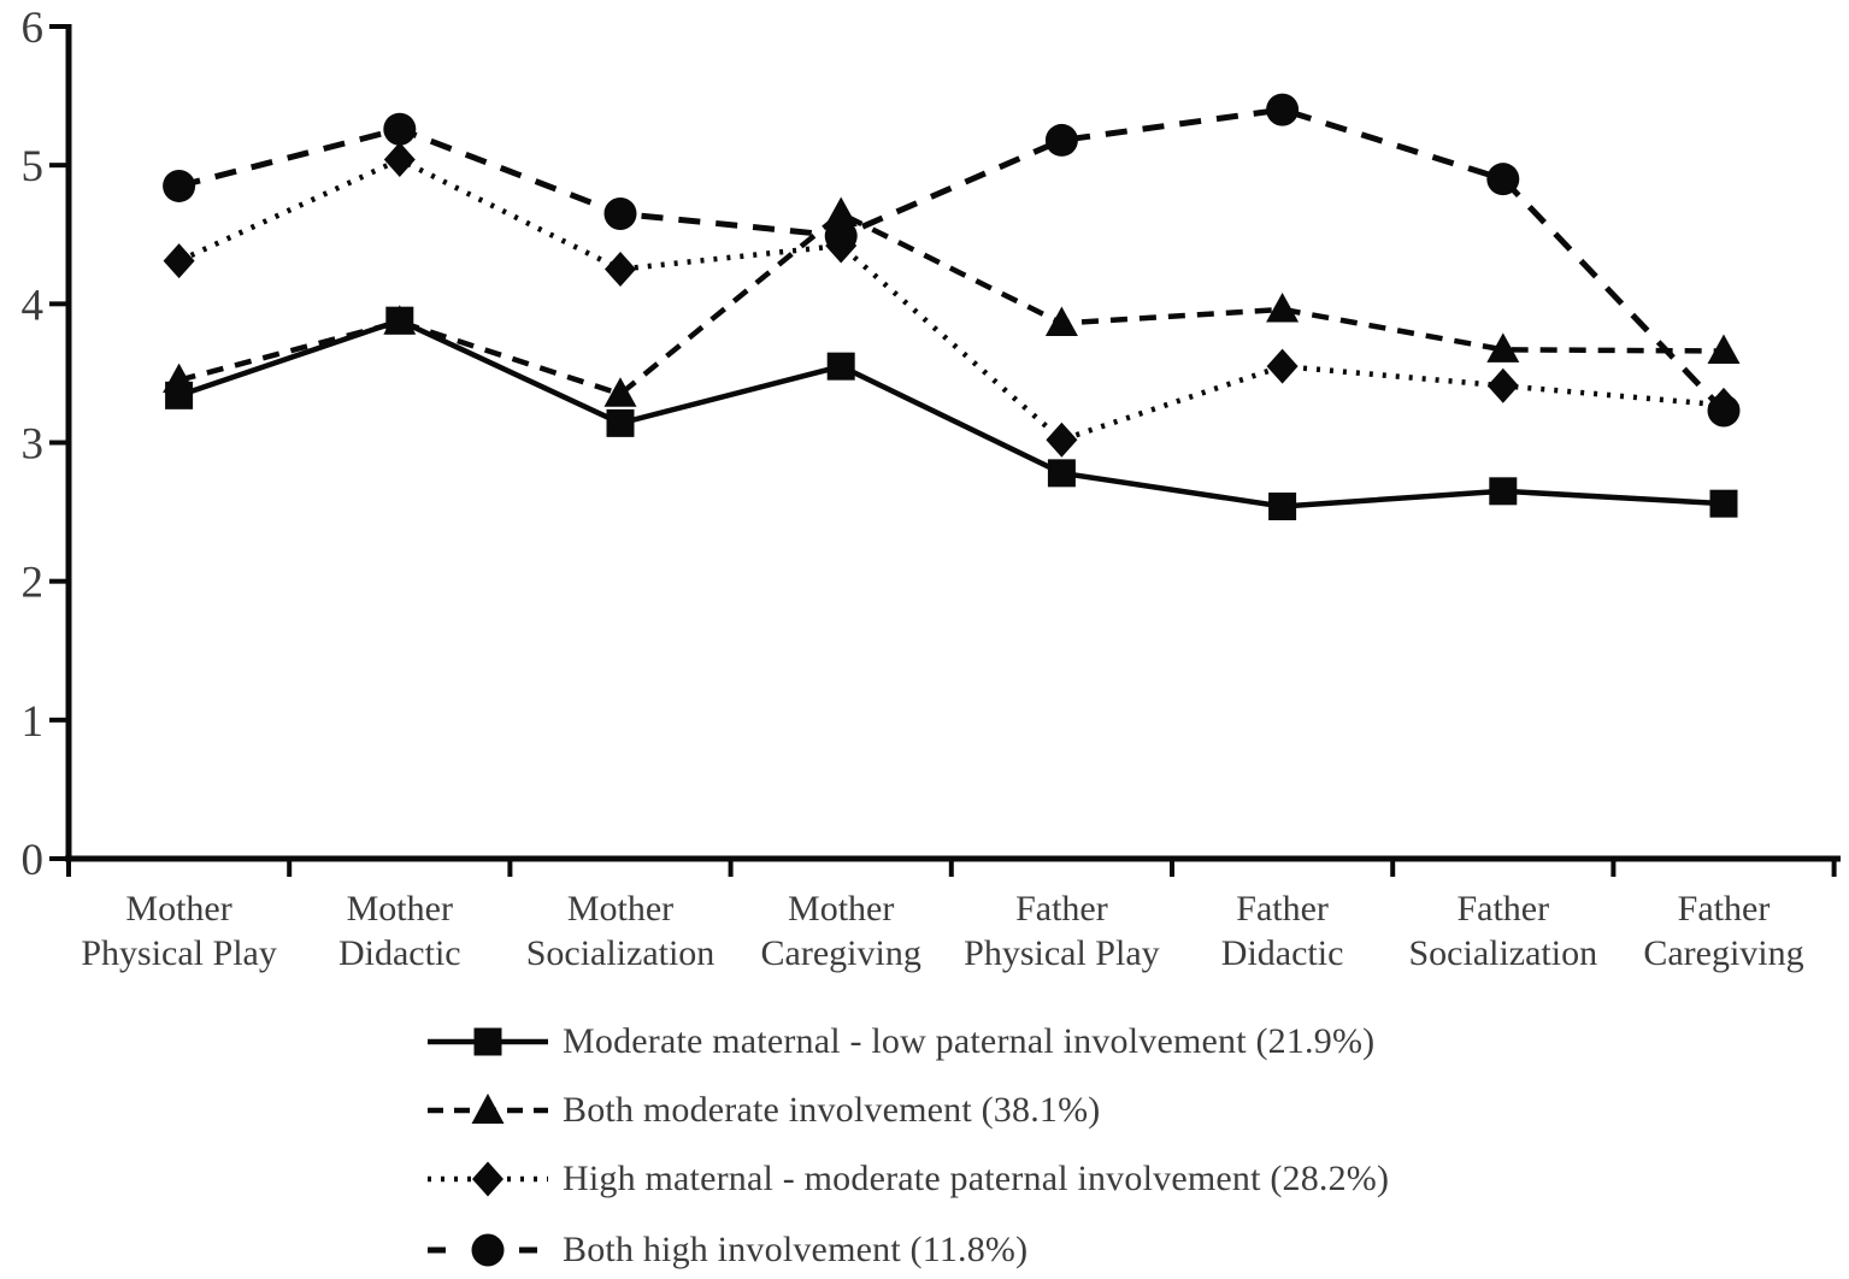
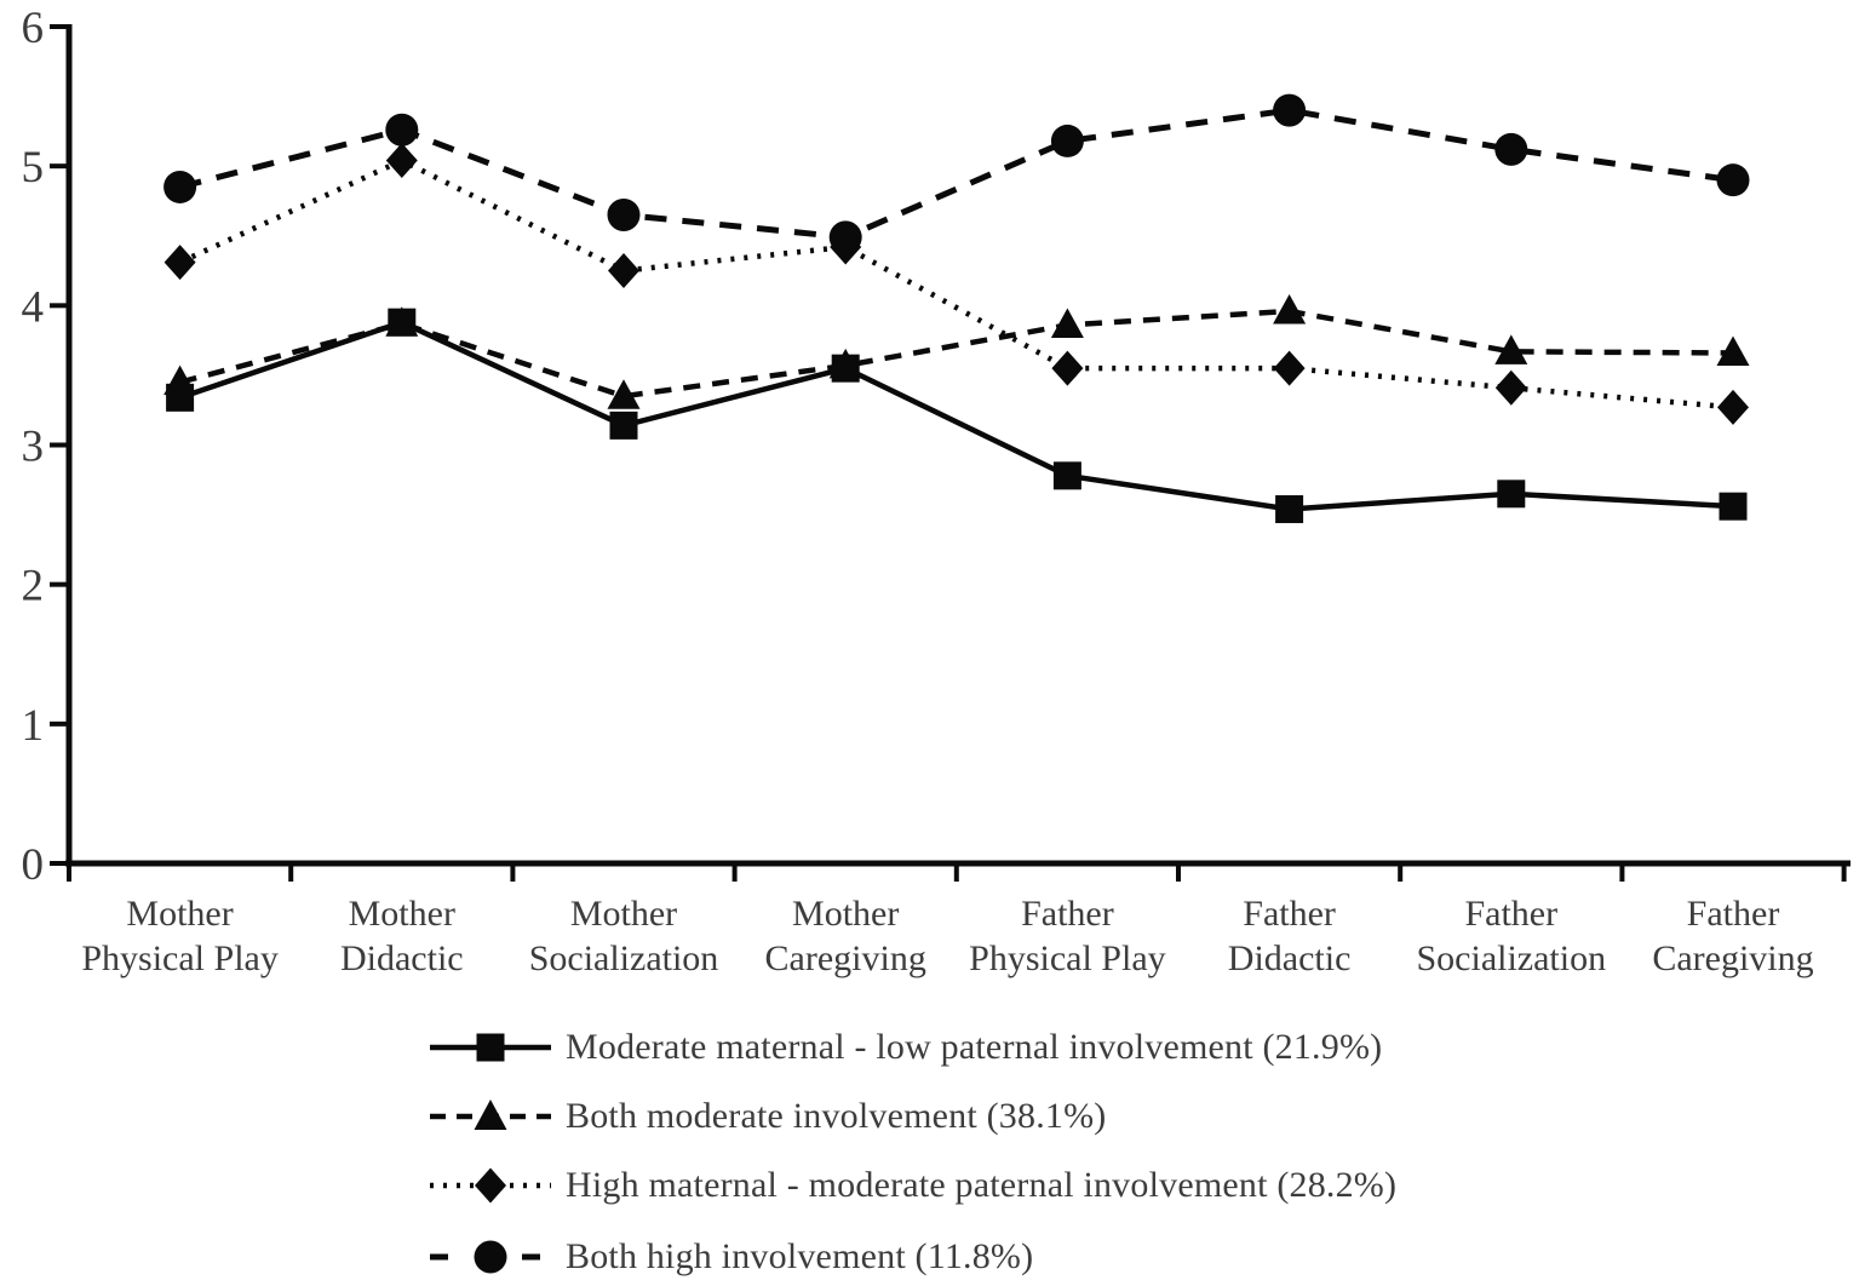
Both moderate involvement (38.1%)/Mother Caregiving: 4.65 -> 3.57
High maternal - moderate paternal involvement (28.2%)/Father Physical Play: 3.02 -> 3.55
Both high involvement (11.8%)/Father Socialization: 4.90 -> 5.12
Both high involvement (11.8%)/Father Caregiving: 3.23 -> 4.90
